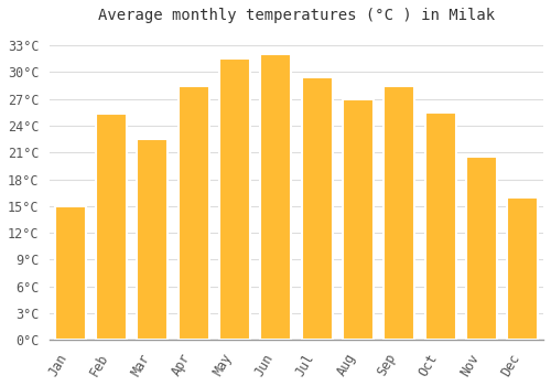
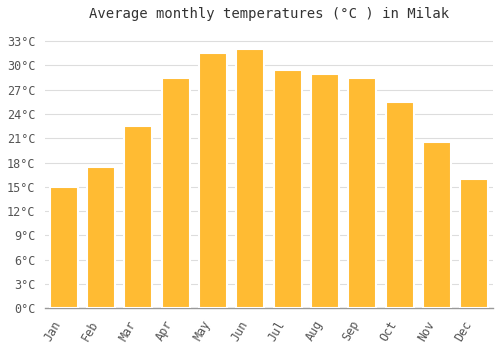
Feb: 25.4°C -> 17.5°C
Aug: 27.0°C -> 29.0°C
